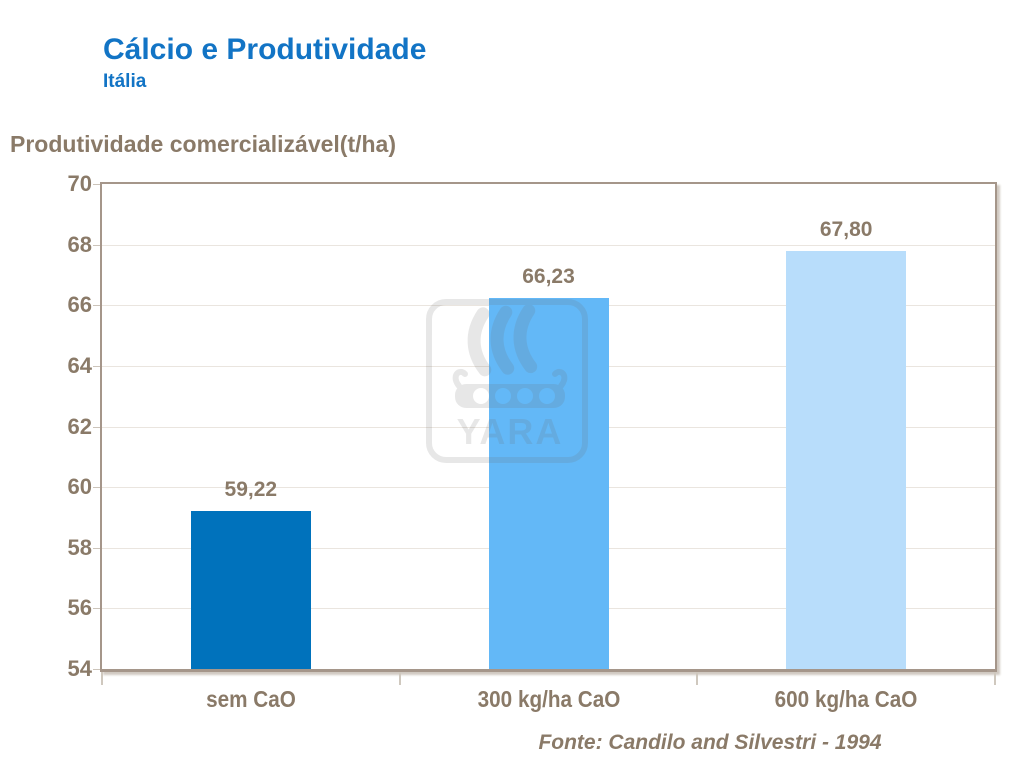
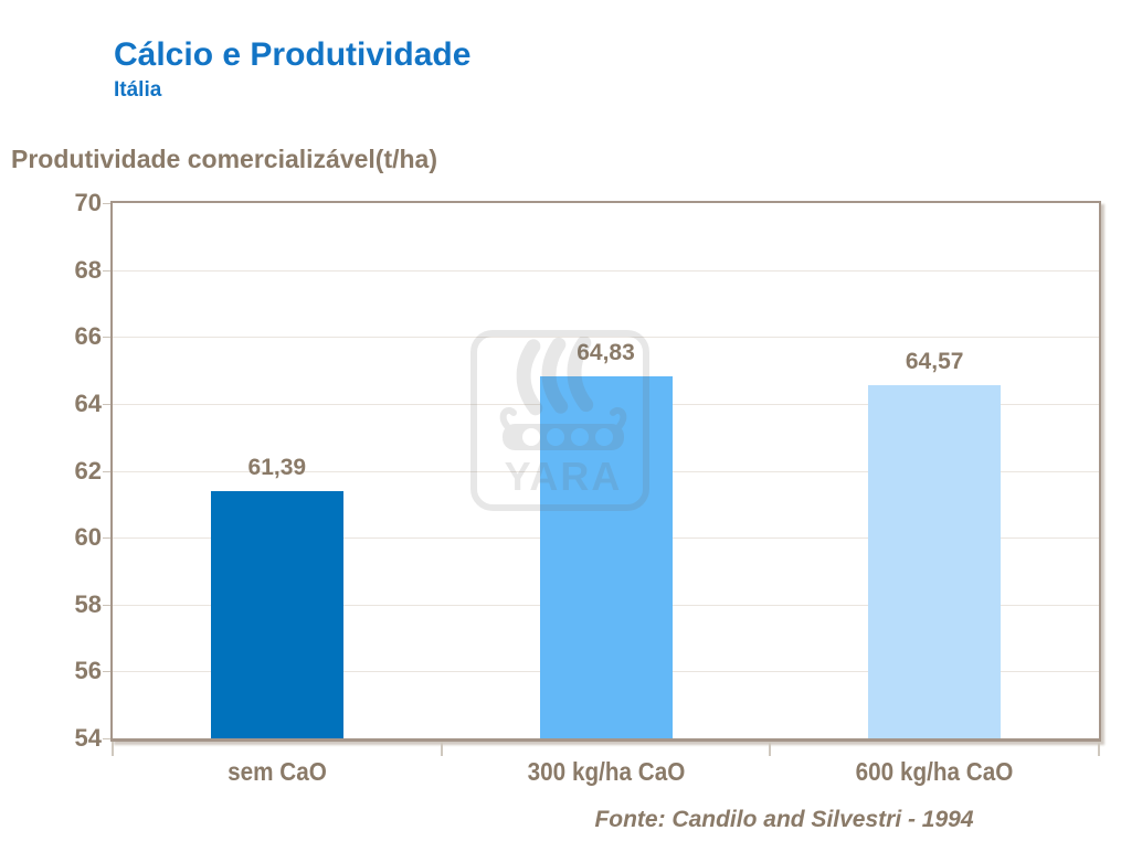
sem CaO: 59,22 -> 61,39
300 kg/ha CaO: 66,23 -> 64,83
600 kg/ha CaO: 67,80 -> 64,57
